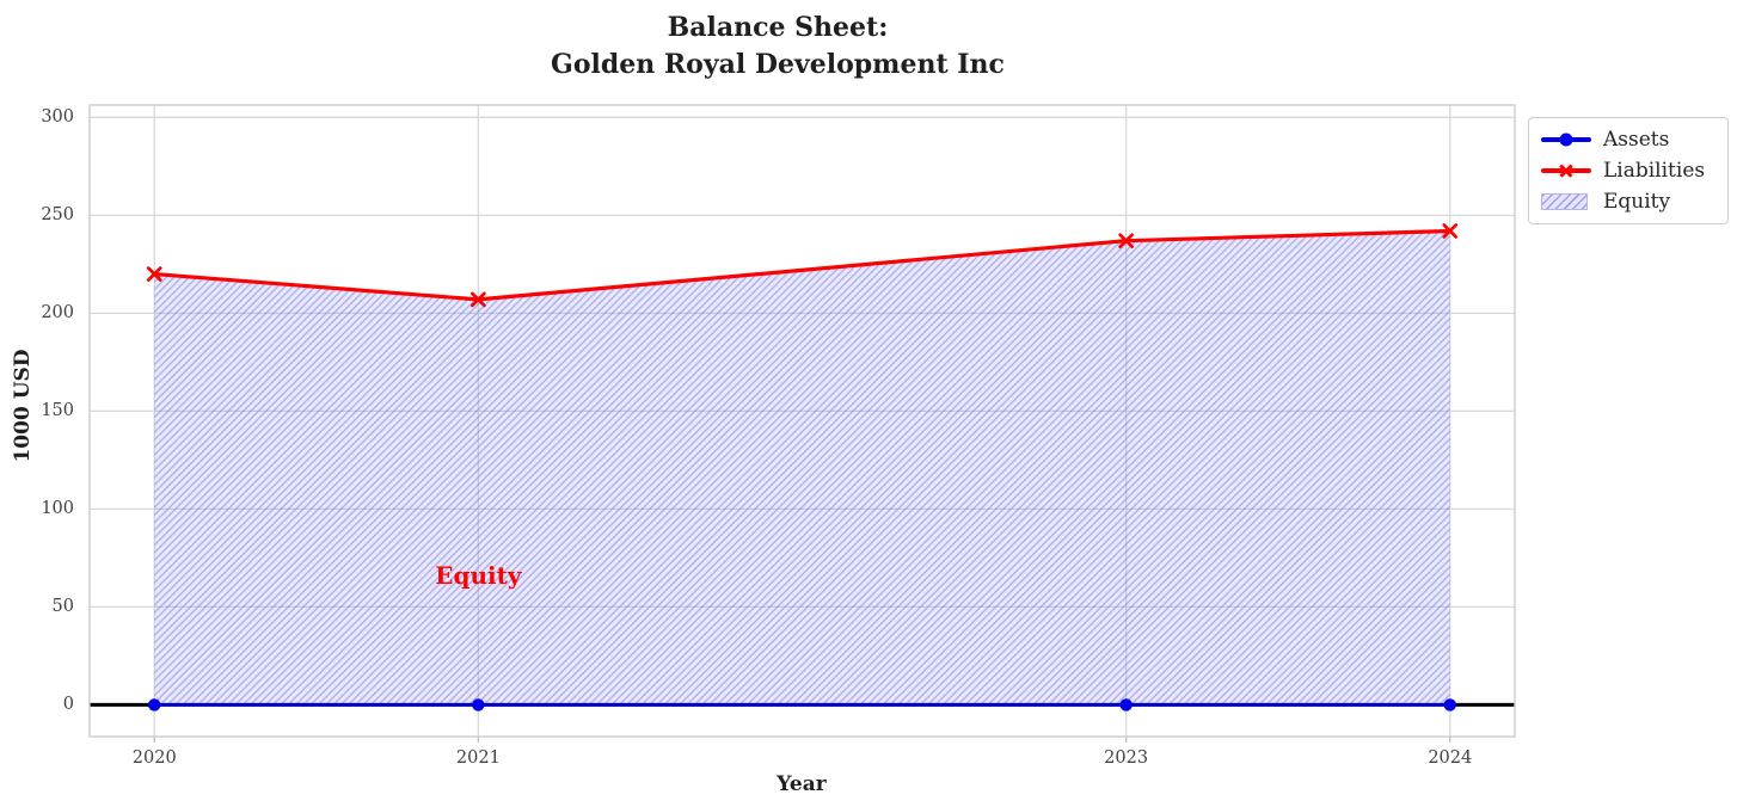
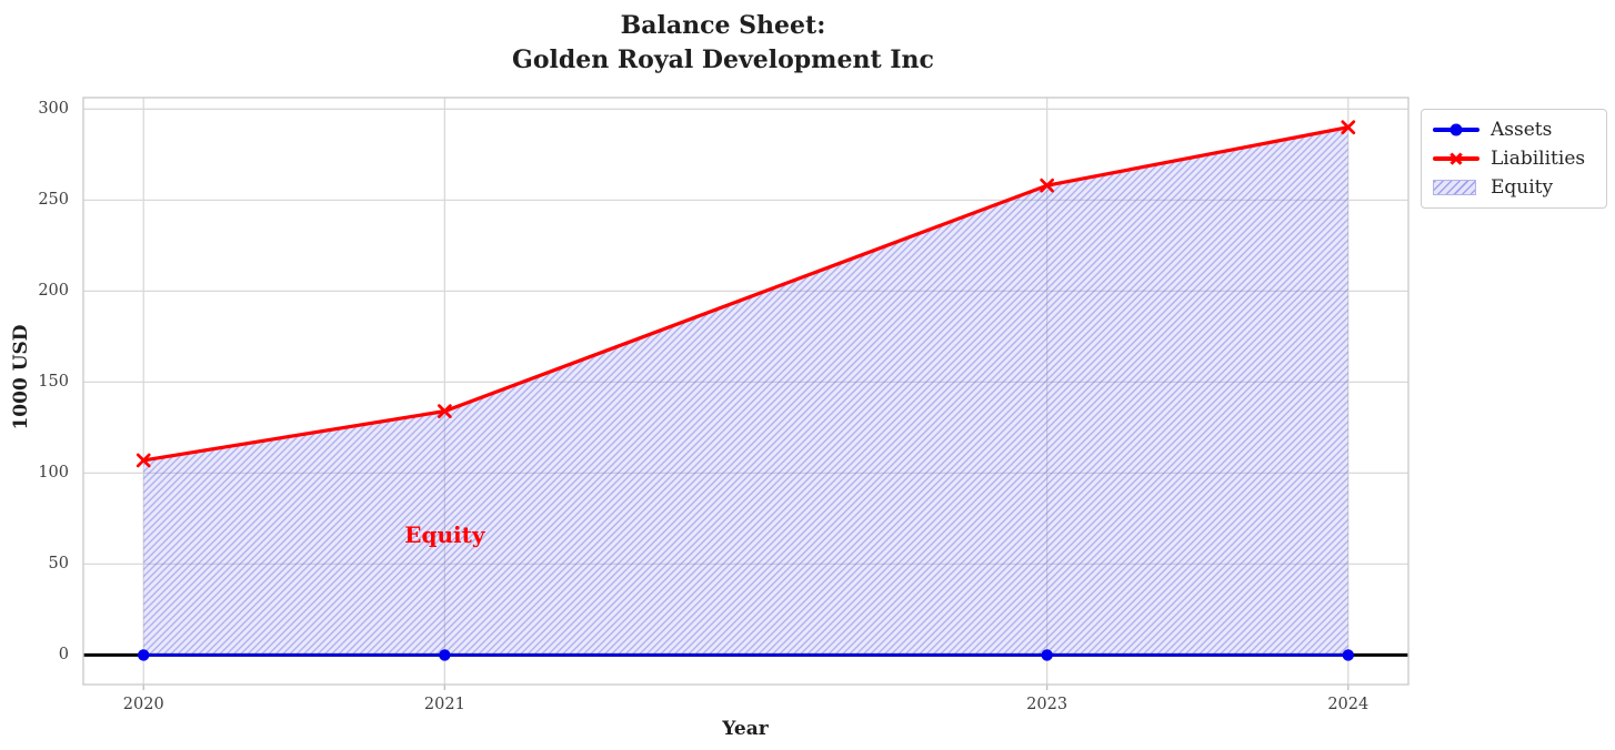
Liabilities/2020: 220 -> 107
Liabilities/2021: 207 -> 134
Liabilities/2023: 237 -> 258
Liabilities/2024: 242 -> 290
